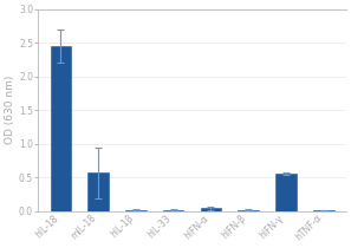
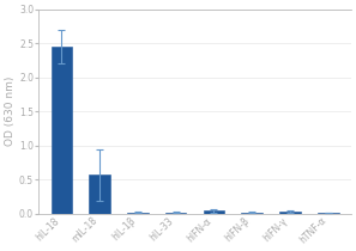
hIFN-γ: 0.56 -> 0.03
